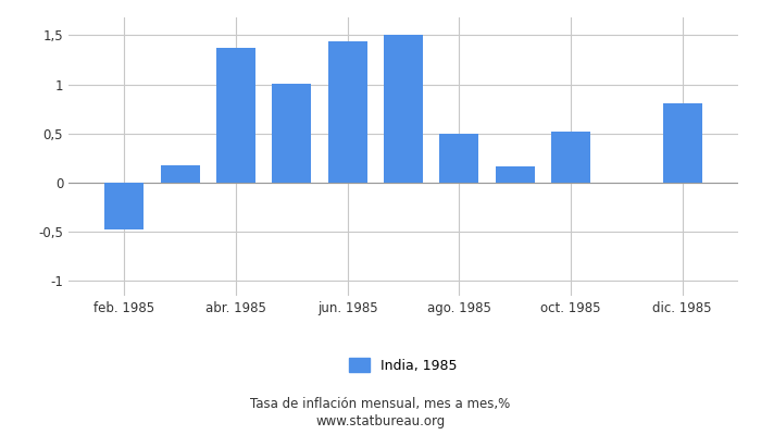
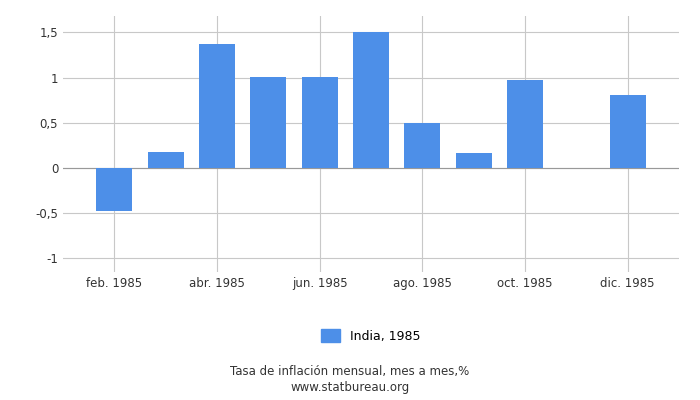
jun. 1985: 1,44 -> 1,01
oct. 1985: 0,52 -> 0,97
